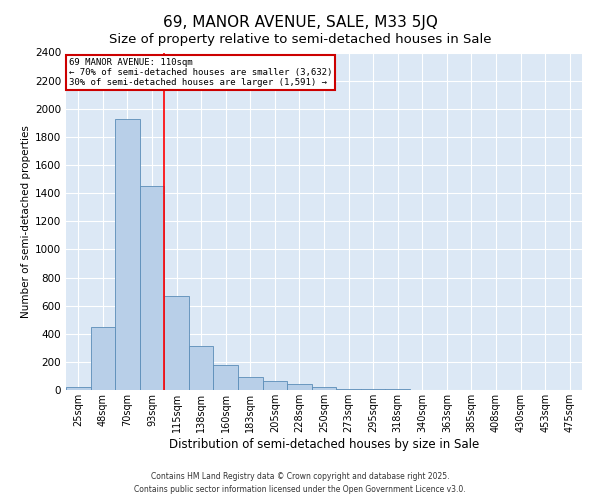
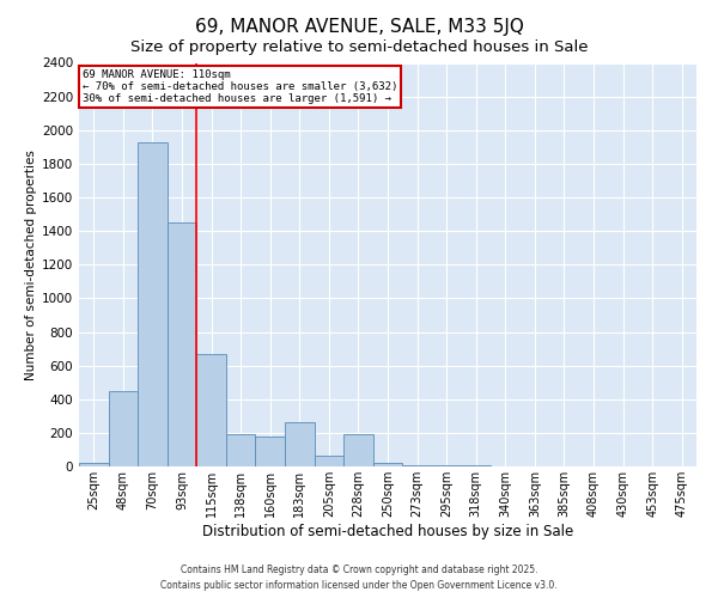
138sqm: 310 -> 190
183sqm: 100 -> 260
228sqm: 40 -> 190
